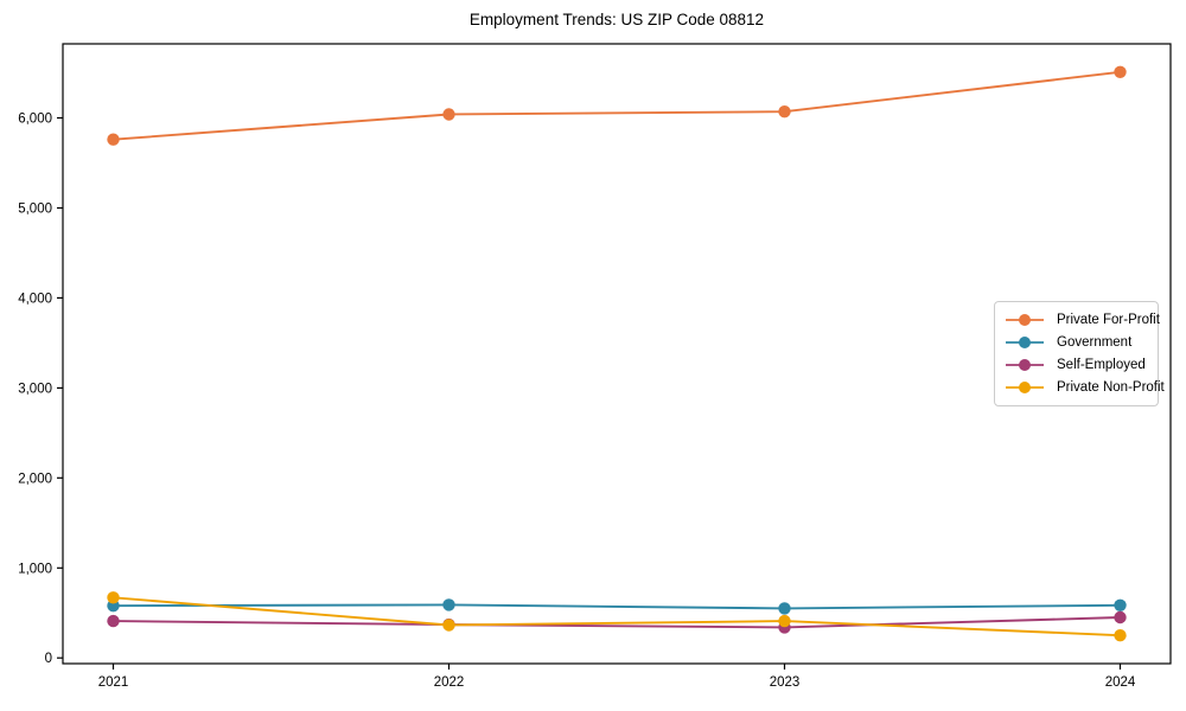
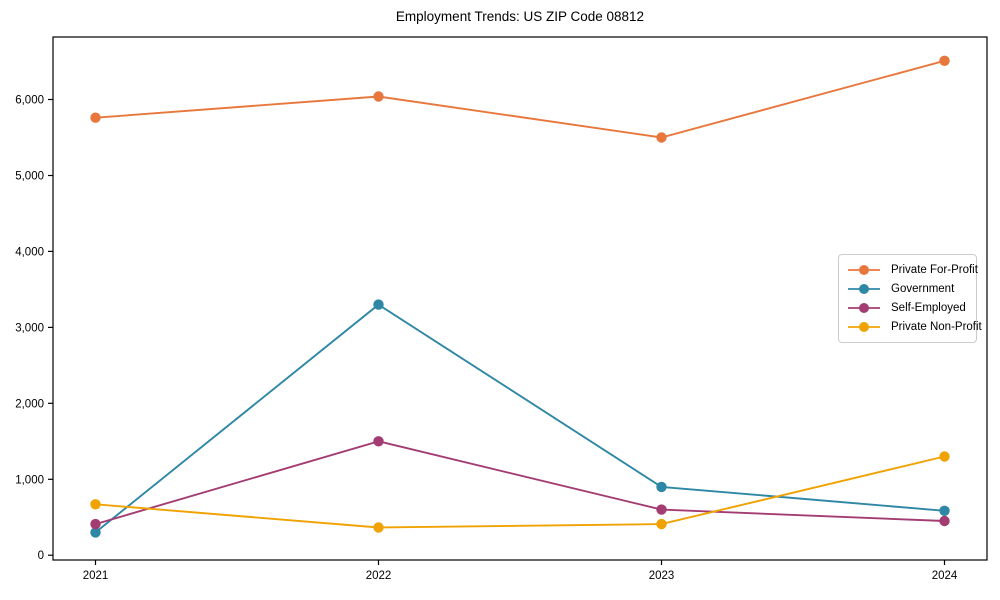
Government/2021: 600 -> 300
Government/2022: 600 -> 3300
Self-Employed/2022: 400 -> 1500
Private For-Profit/2023: 6100 -> 5500
Government/2023: 600 -> 900
Self-Employed/2023: 300 -> 600
Private Non-Profit/2024: 200 -> 1300
